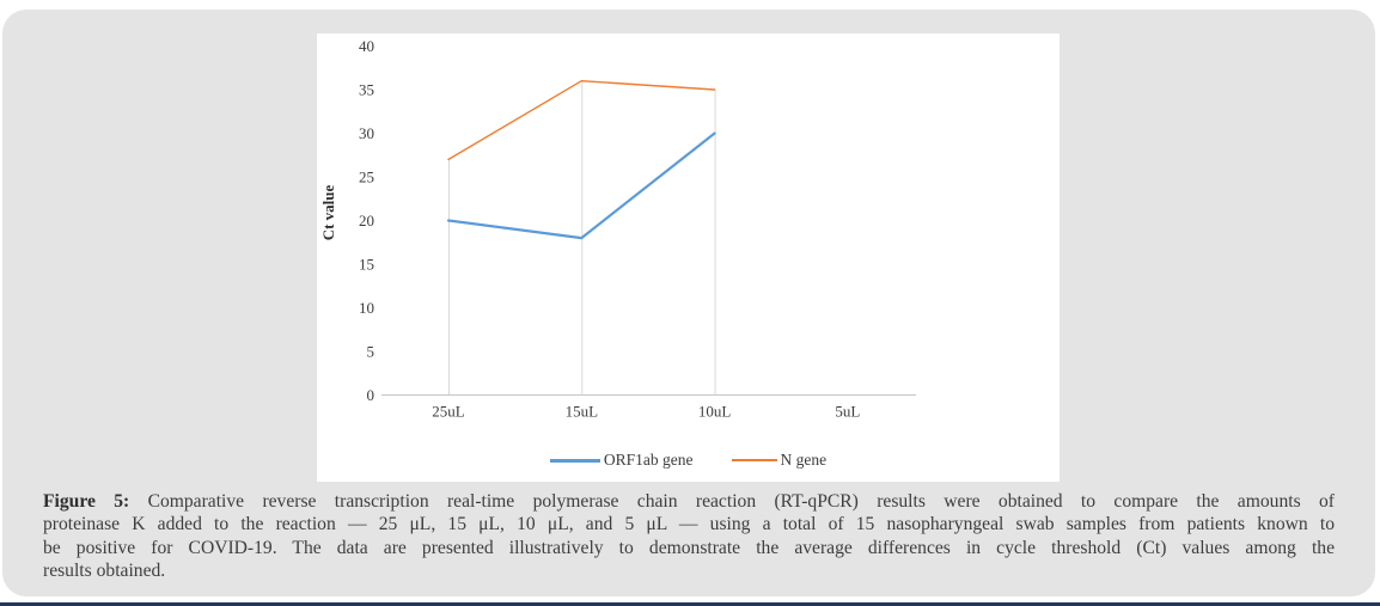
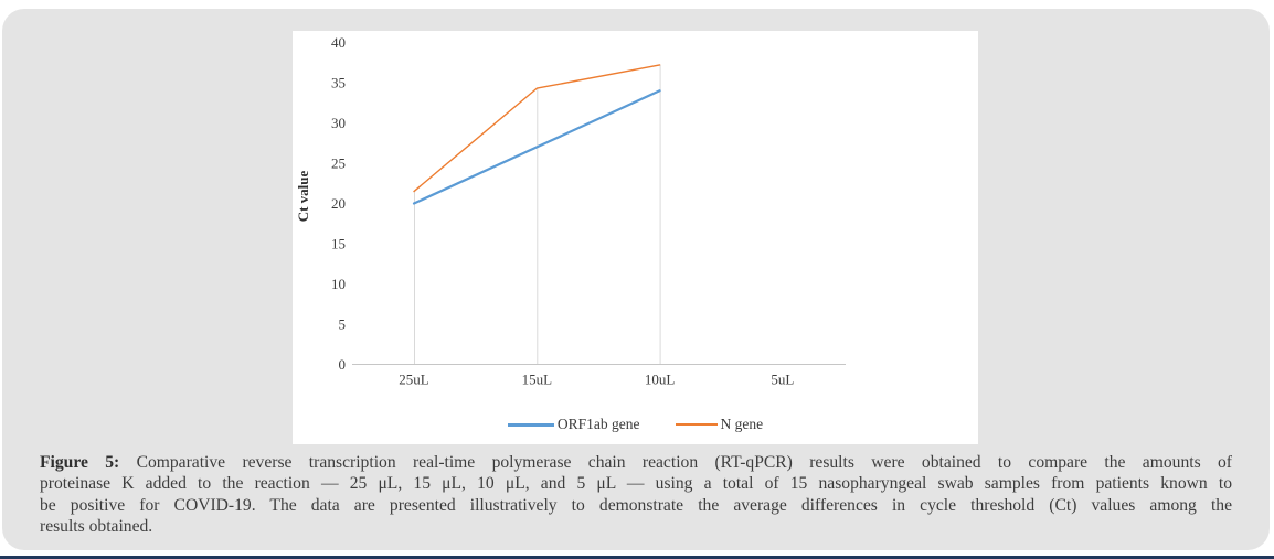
N gene/25uL: 27 -> 22
ORF1ab gene/15uL: 18 -> 27
N gene/15uL: 36 -> 34
ORF1ab gene/10uL: 30 -> 34
N gene/10uL: 35 -> 37
